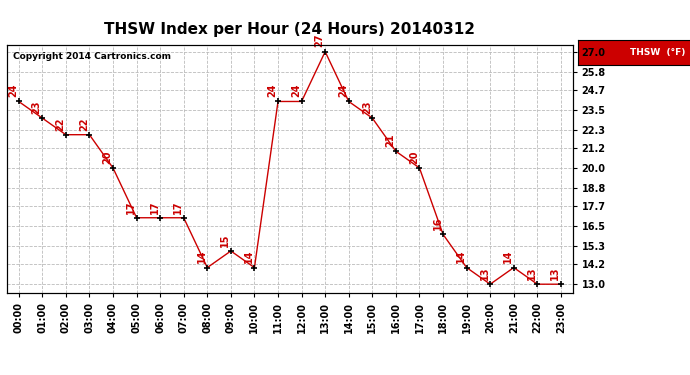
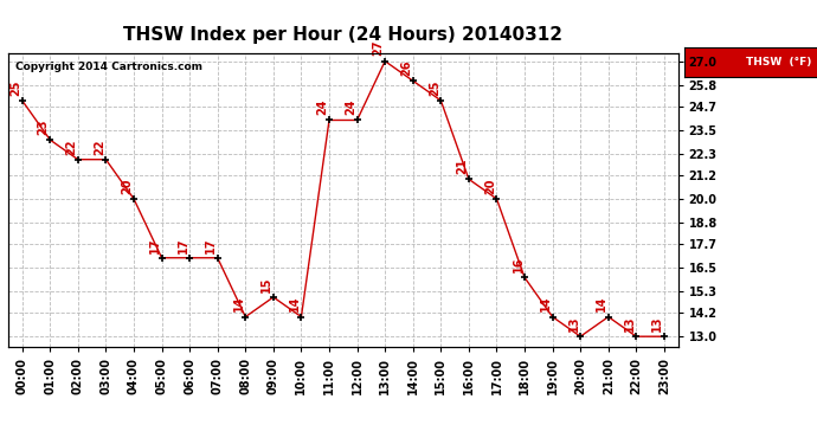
00:00: 24 -> 25
14:00: 24 -> 26
15:00: 23 -> 25
